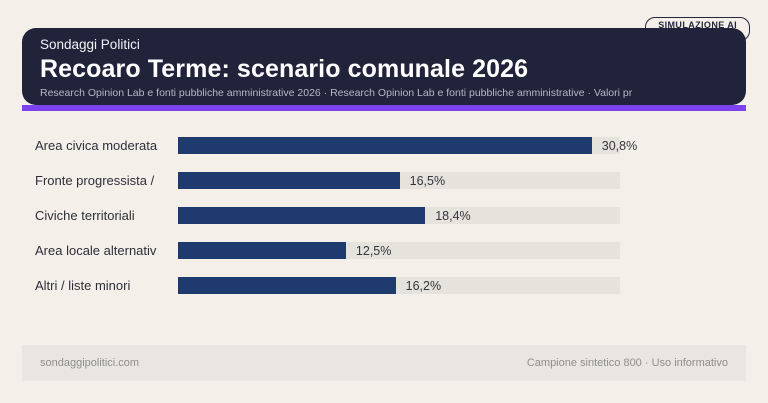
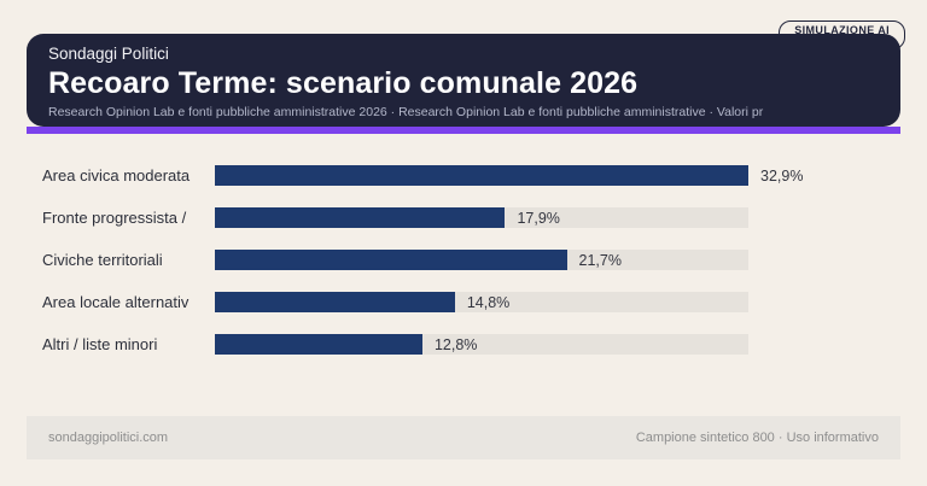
Area civica moderata: 30,8% -> 32,9%
Fronte progressista /: 16,5% -> 17,9%
Civiche territoriali: 18,4% -> 21,7%
Area locale alternativ: 12,5% -> 14,8%
Altri / liste minori: 16,2% -> 12,8%
